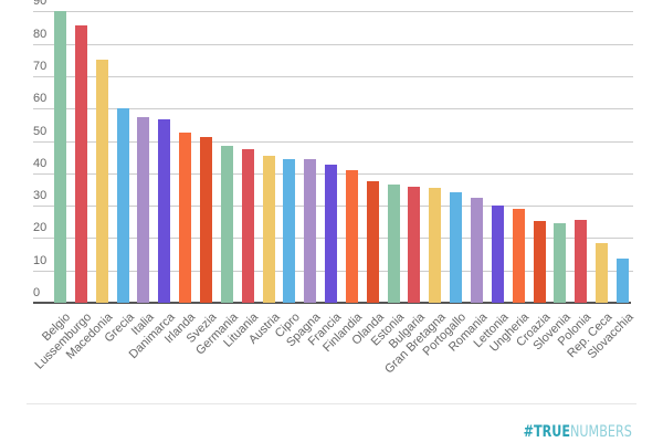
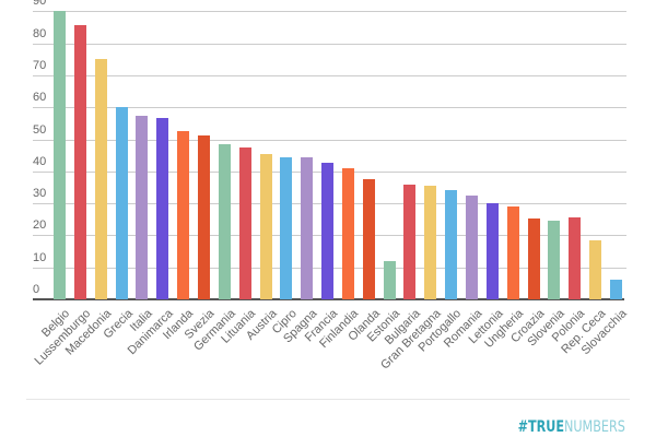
Estonia: 37 -> 12
Slovacchia: 14 -> 6
